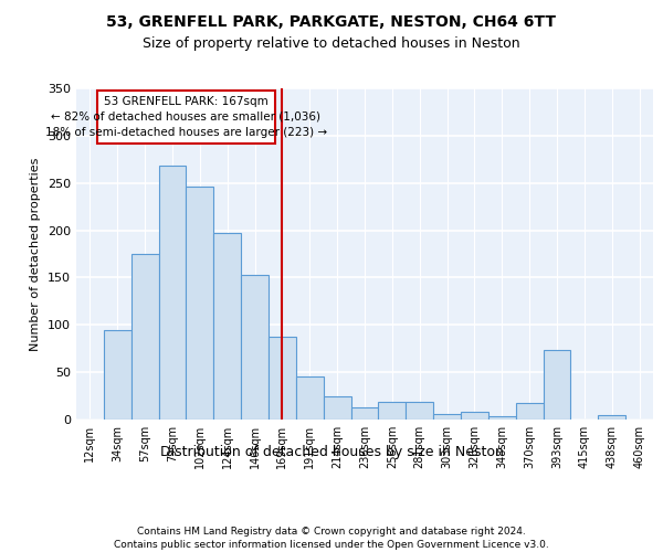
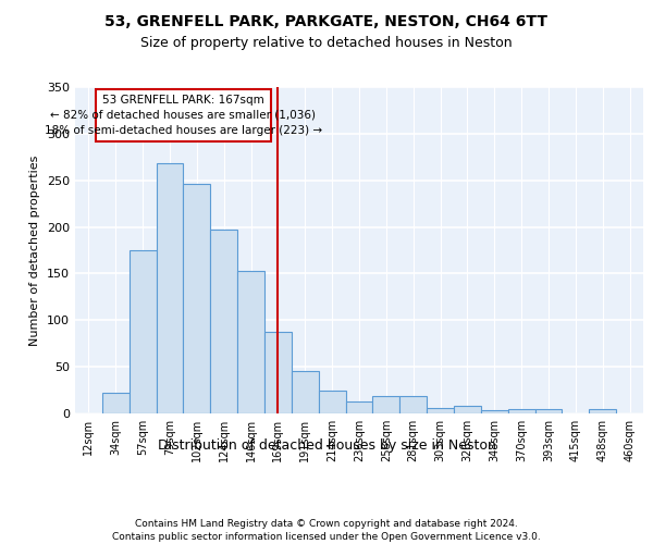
34sqm: 94 -> 22
370sqm: 18 -> 5
393sqm: 74 -> 5
